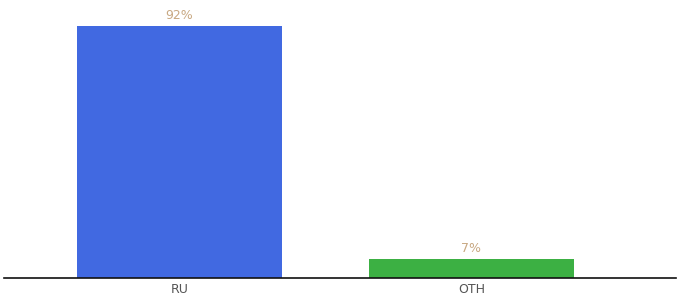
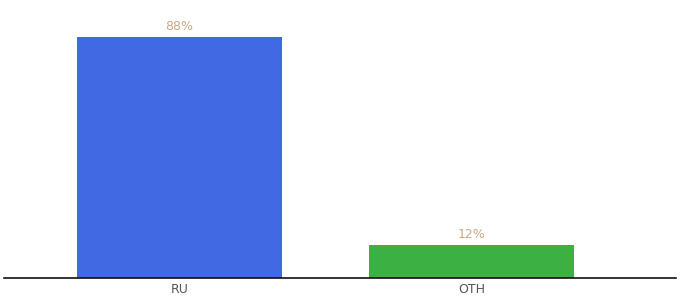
RU: 92% -> 88%
OTH: 7% -> 12%
